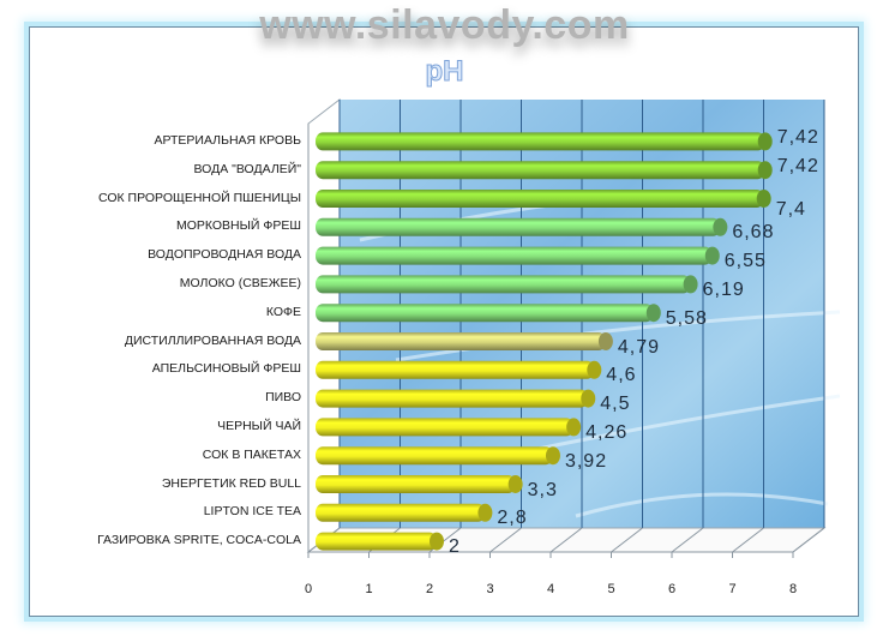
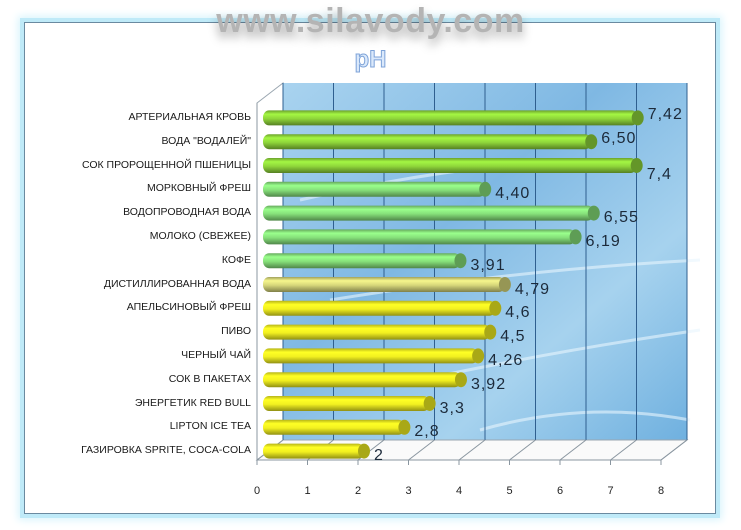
ВОДА "ВОДАЛЕЙ": 7,42 -> 6,50
МОРКОВНЫЙ ФРЕШ: 6,68 -> 4,40
КОФЕ: 5,58 -> 3,91
